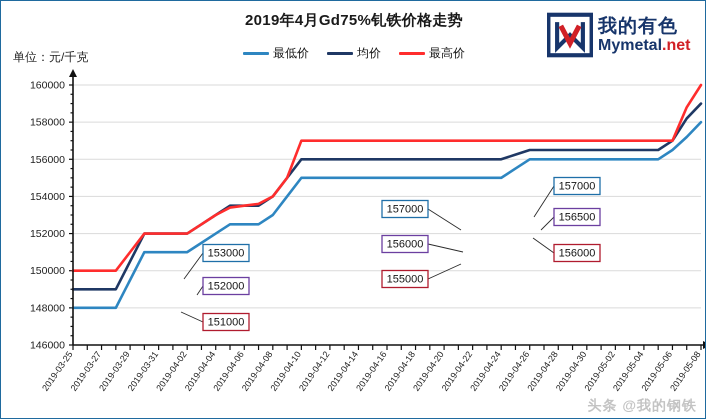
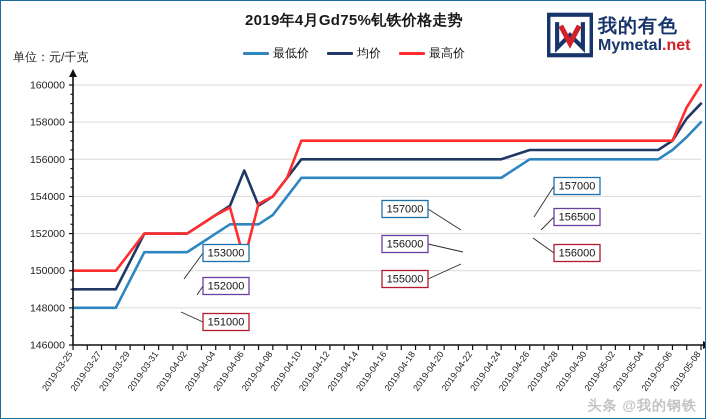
均价/2019-04-06: 153500 -> 155400
最高价/2019-04-06: 153500 -> 150600
